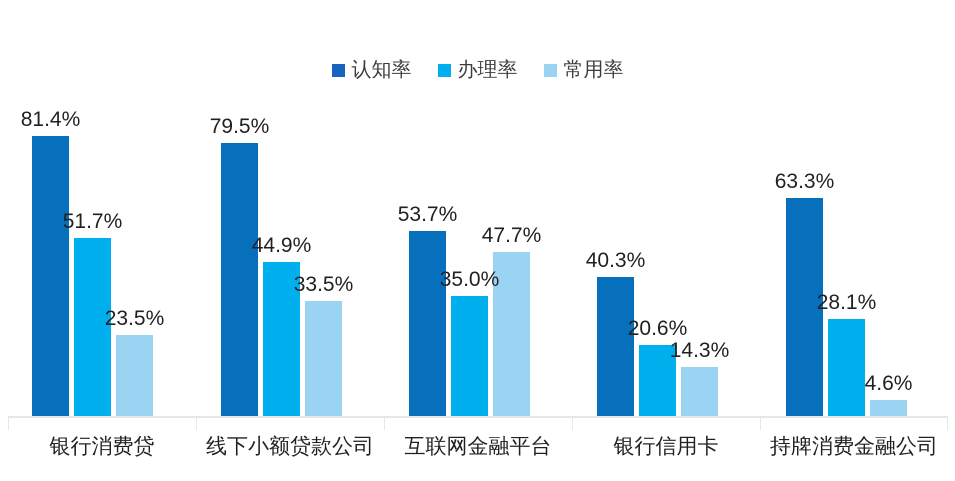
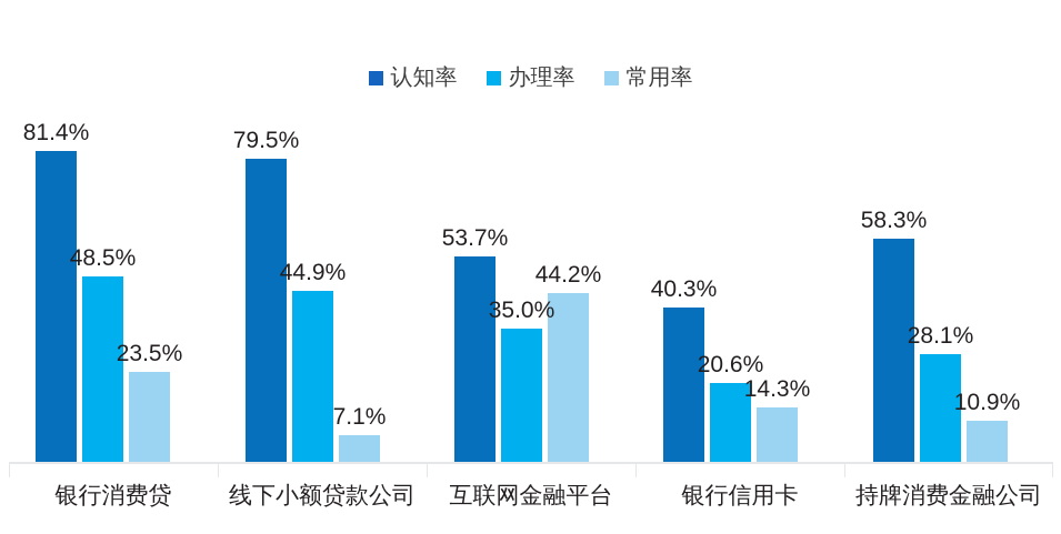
办理率/银行消费贷: 51.7% -> 48.5%
常用率/线下小额贷款公司: 33.5% -> 7.1%
常用率/互联网金融平台: 47.7% -> 44.2%
认知率/持牌消费金融公司: 63.3% -> 58.3%
常用率/持牌消费金融公司: 4.6% -> 10.9%
